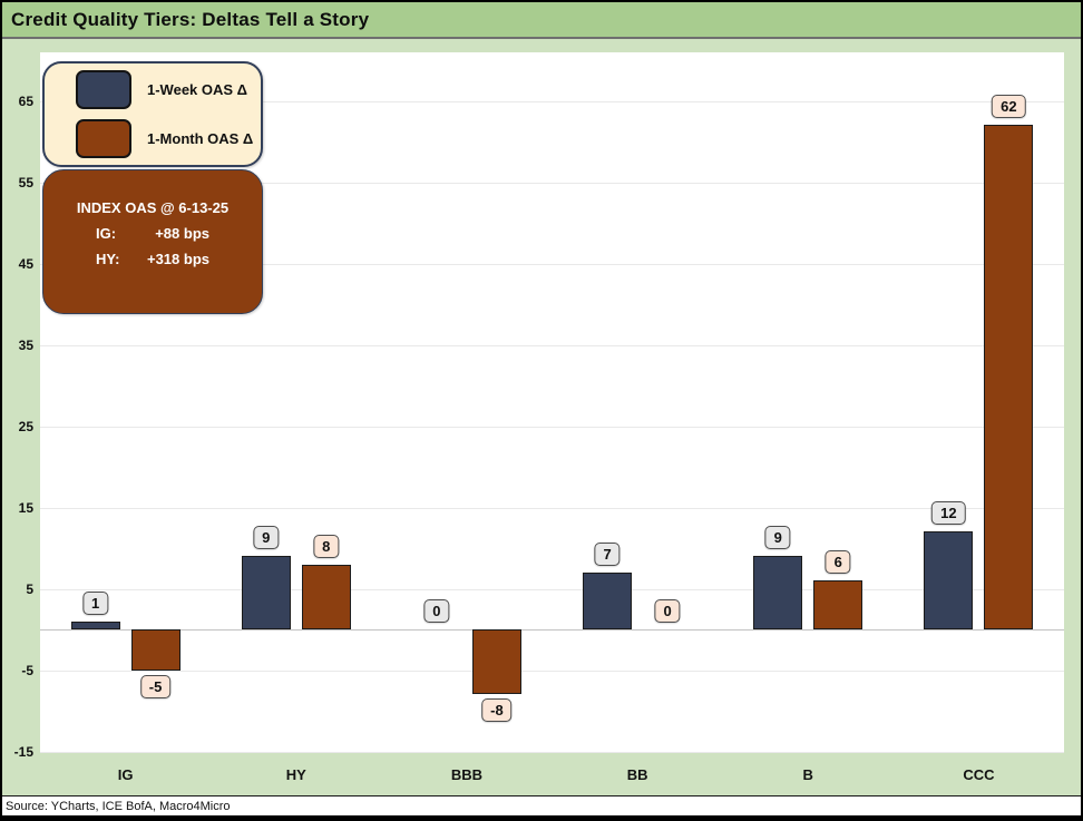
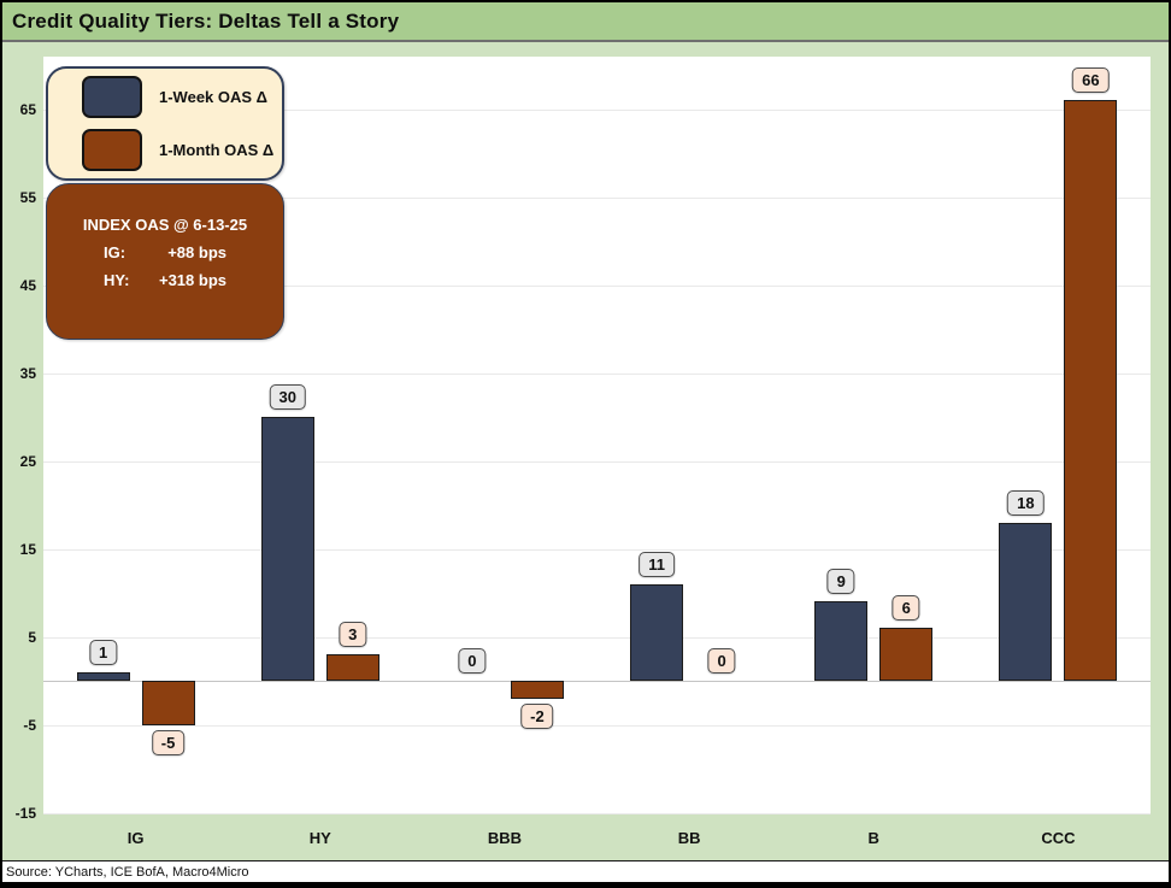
1-Week OAS Δ/HY: 9 -> 30
1-Month OAS Δ/HY: 8 -> 3
1-Month OAS Δ/BBB: -8 -> -2
1-Week OAS Δ/BB: 7 -> 11
1-Week OAS Δ/CCC: 12 -> 18
1-Month OAS Δ/CCC: 62 -> 66
